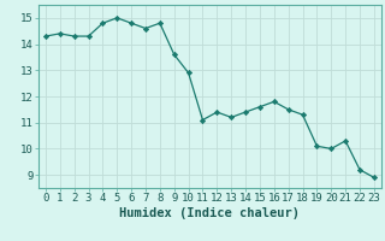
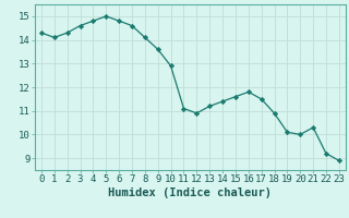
1: 14.4 -> 14.1
3: 14.3 -> 14.6
8: 14.8 -> 14.1
12: 11.4 -> 10.9
18: 11.3 -> 10.9
